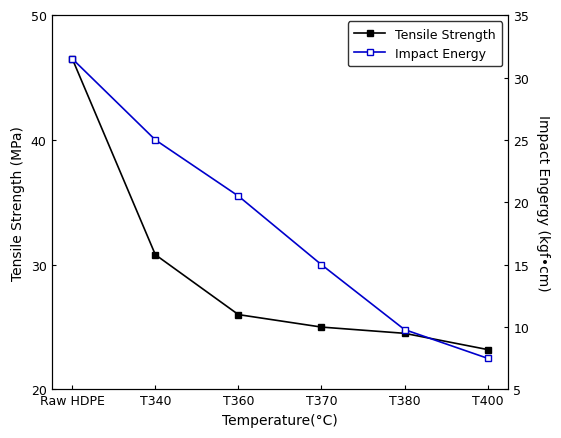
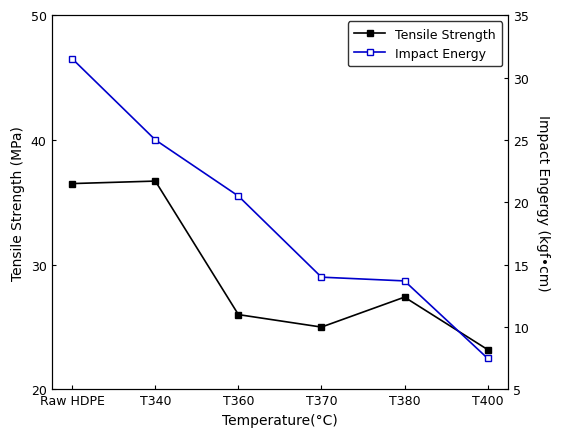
Tensile Strength/Raw HDPE: 46.5 -> 36.5
Tensile Strength/T340: 30.8 -> 36.7
Impact Energy/T370: 15.0 -> 14.0
Tensile Strength/T380: 24.5 -> 27.4
Impact Energy/T380: 9.8 -> 13.7
